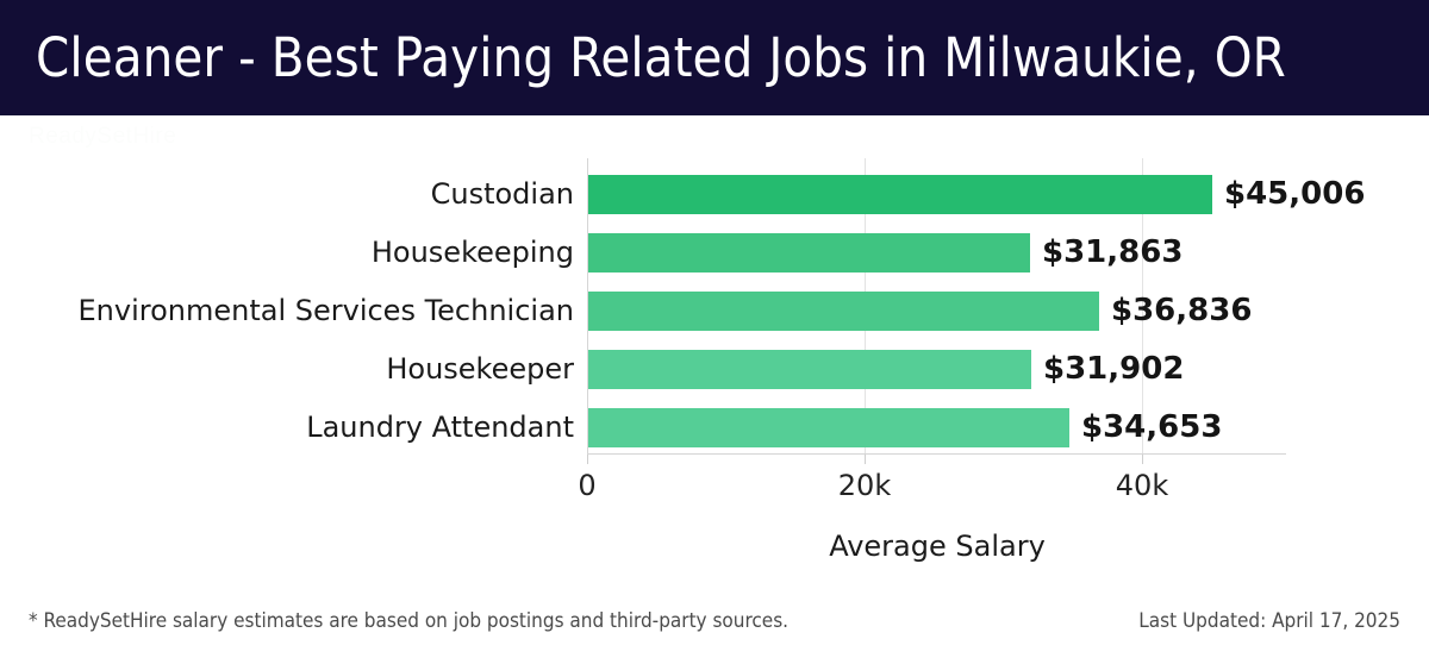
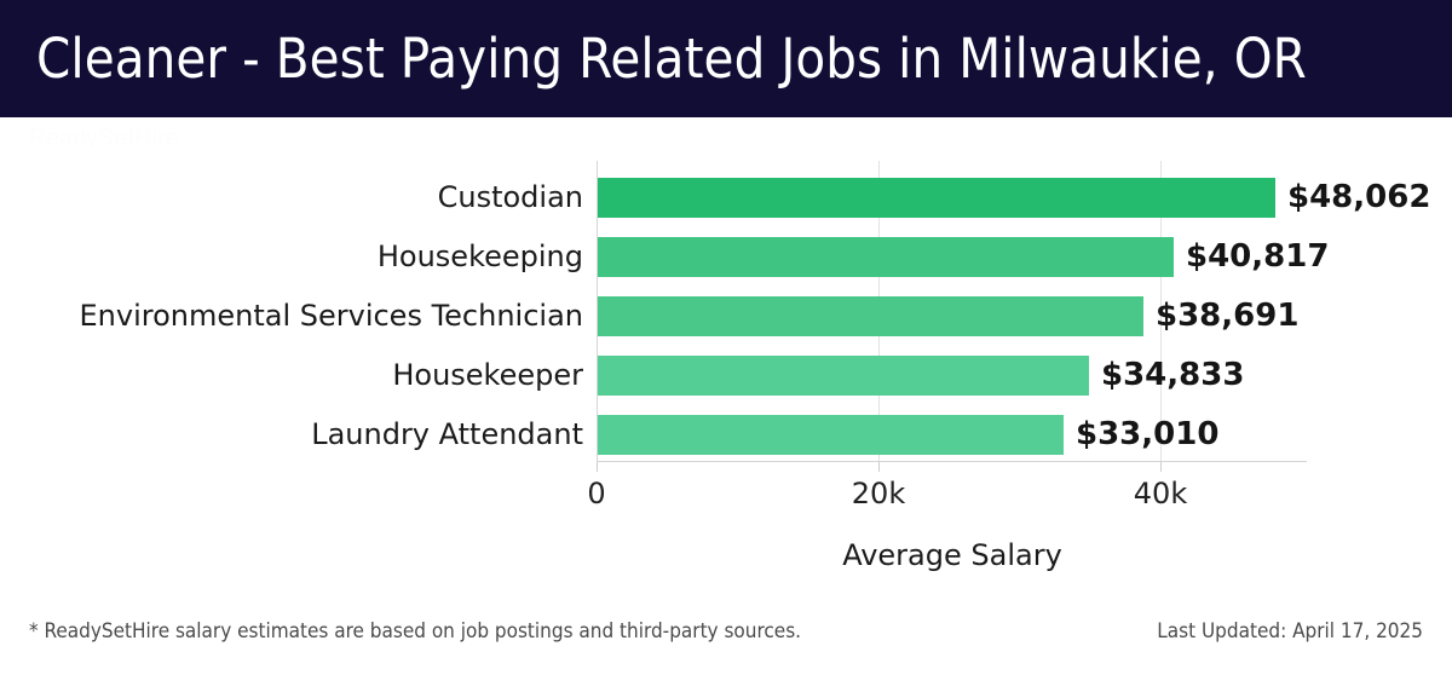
Custodian: $45,006 -> $48,062
Housekeeping: $31,863 -> $40,817
Environmental Services Technician: $36,836 -> $38,691
Housekeeper: $31,902 -> $34,833
Laundry Attendant: $34,653 -> $33,010
